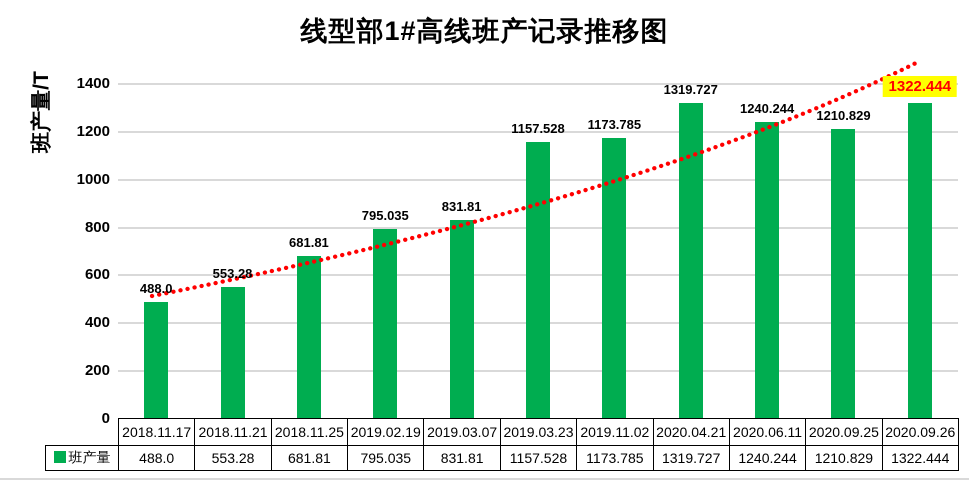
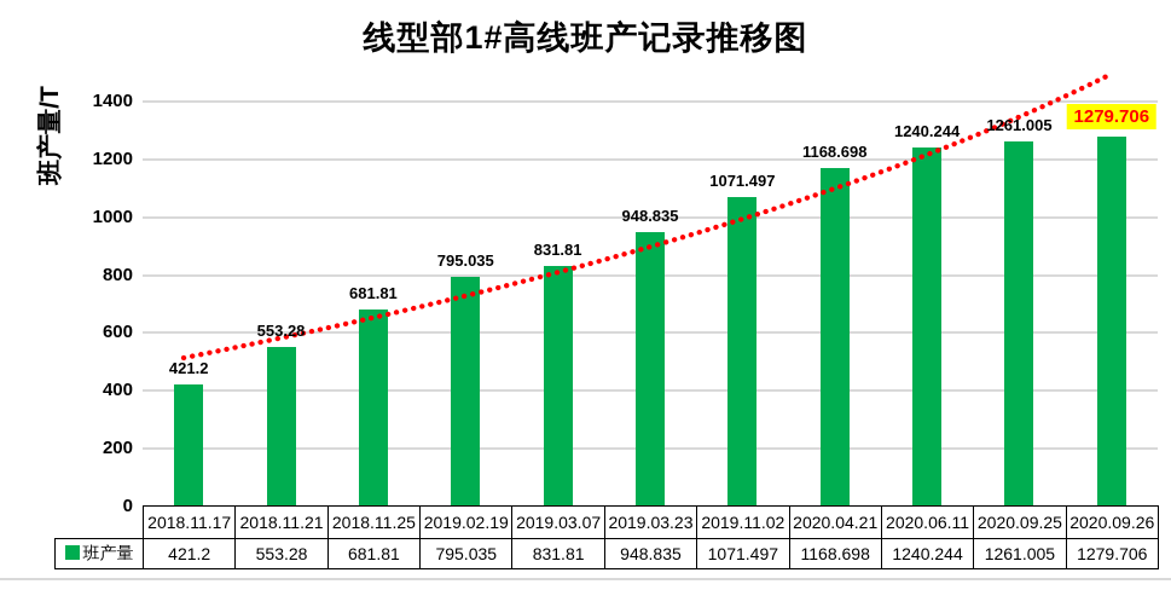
2018.11.17: 488.0 -> 421.2
2019.03.23: 1157.528 -> 948.835
2019.11.02: 1173.785 -> 1071.497
2020.04.21: 1319.727 -> 1168.698
2020.09.25: 1210.829 -> 1261.005
2020.09.26: 1322.444 -> 1279.706
